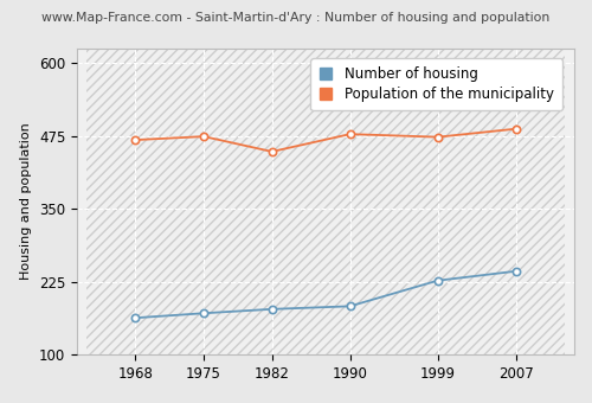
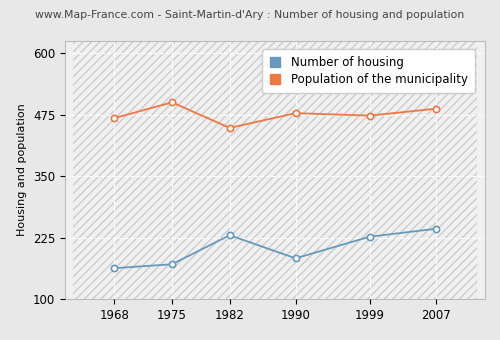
Population of the municipality/1975: 474 -> 500
Number of housing/1982: 178 -> 230
